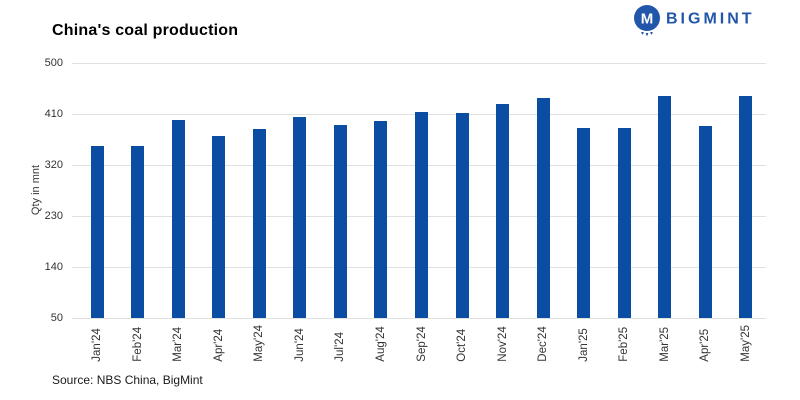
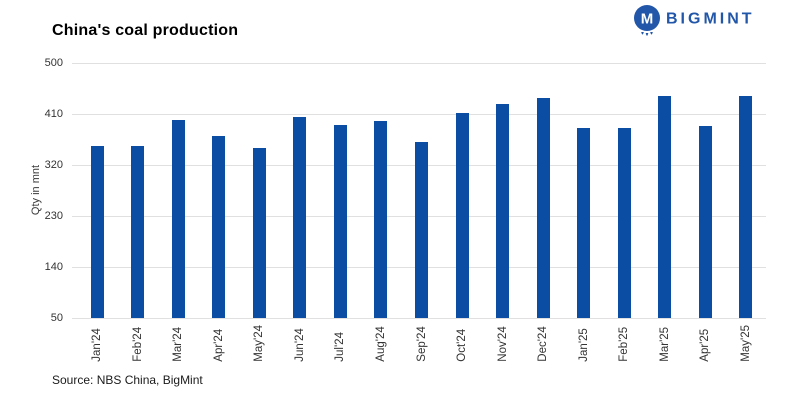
May'24: 380 -> 350
Sep'24: 410 -> 360
